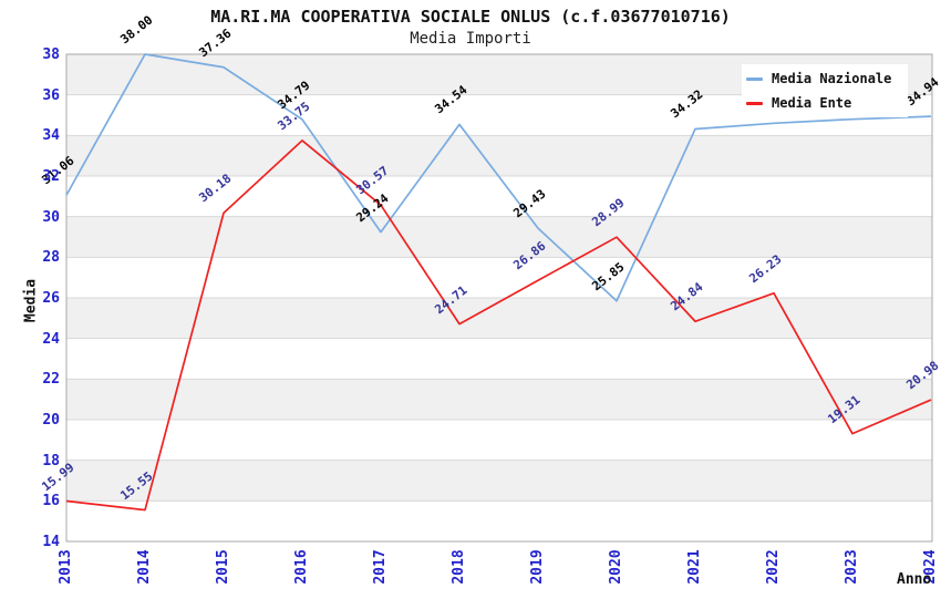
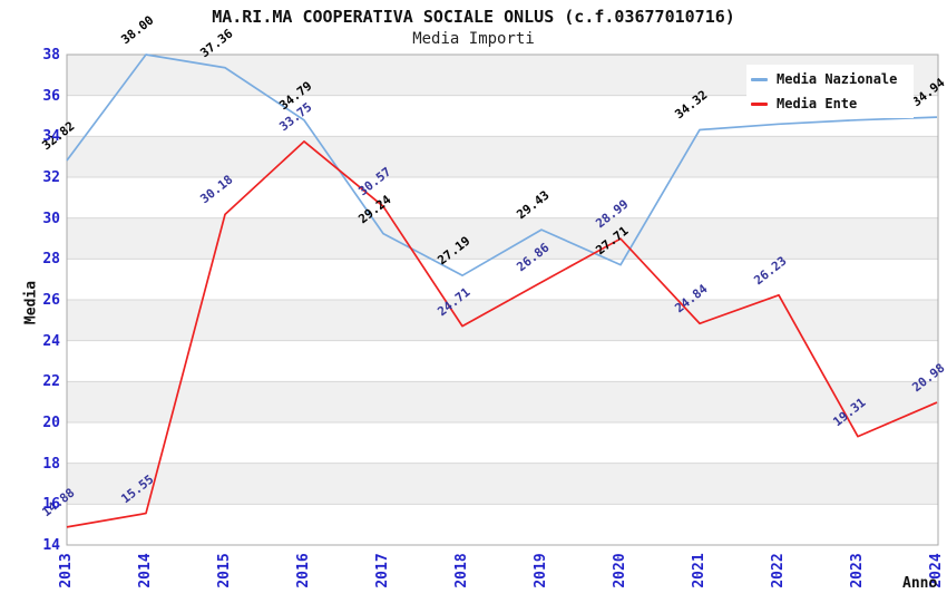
Media Nazionale/2013: 31.06 -> 32.82
Media Ente/2013: 15.99 -> 14.88
Media Nazionale/2018: 34.54 -> 27.19
Media Nazionale/2020: 25.85 -> 27.71
